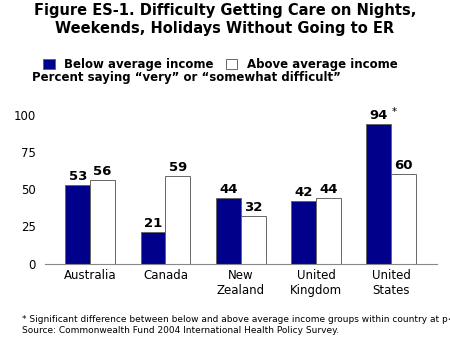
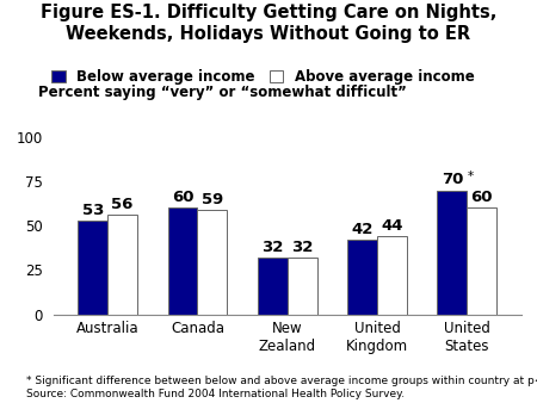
Below average income/Canada: 21 -> 60
Below average income/New Zealand: 44 -> 32
Below average income/United States: 94 -> 70
